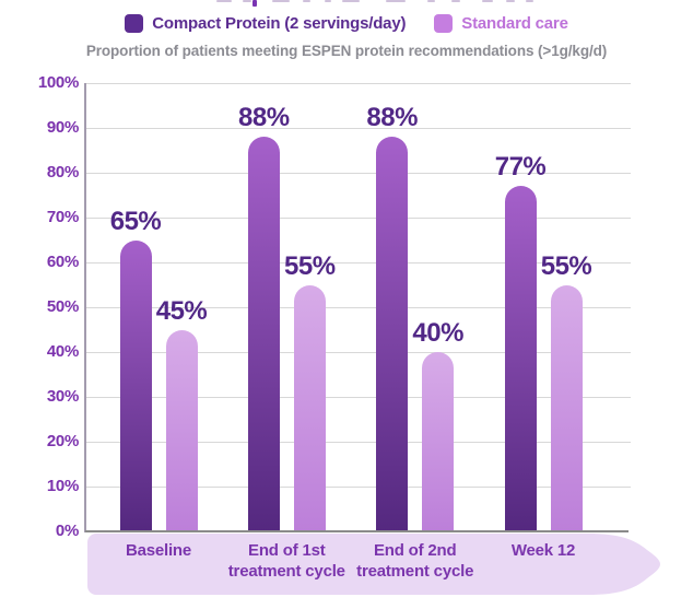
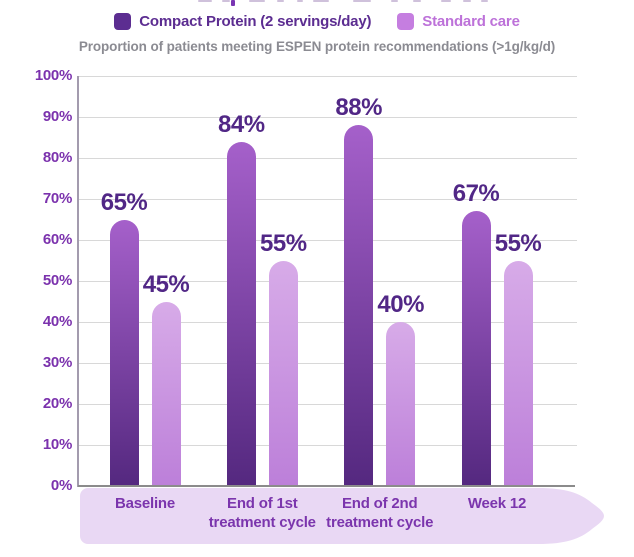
Compact Protein (2 servings/day)/End of 1st treatment cycle: 88% -> 84%
Compact Protein (2 servings/day)/Week 12: 77% -> 67%
